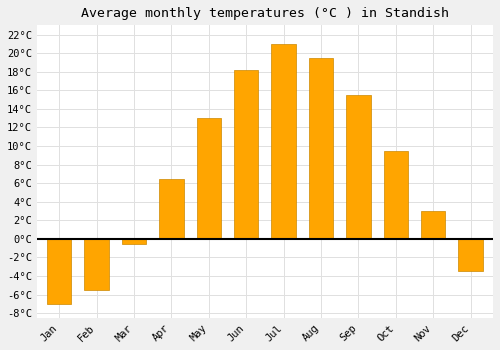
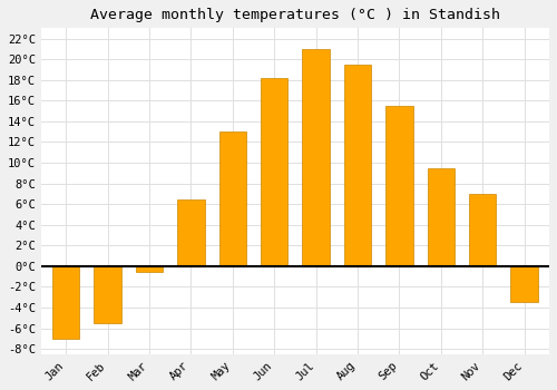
Nov: 3.0°C -> 7.0°C
